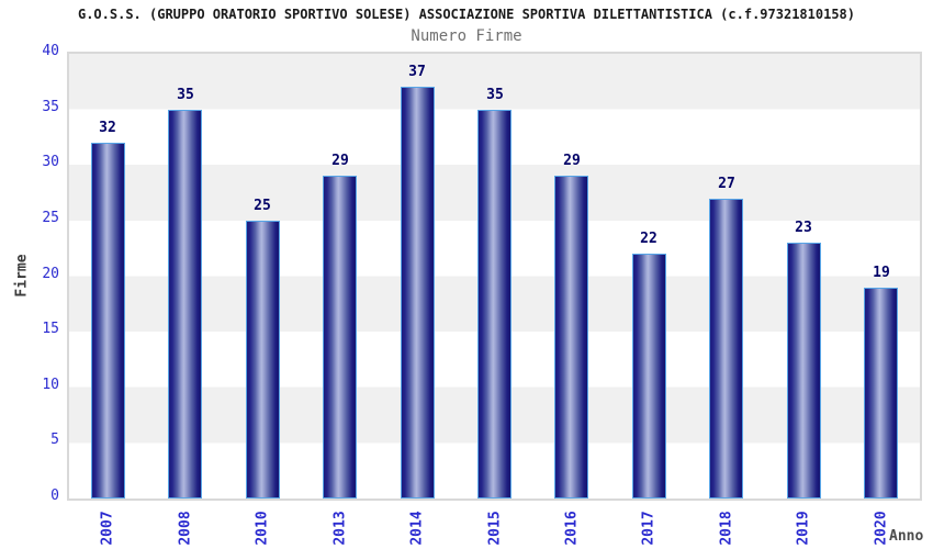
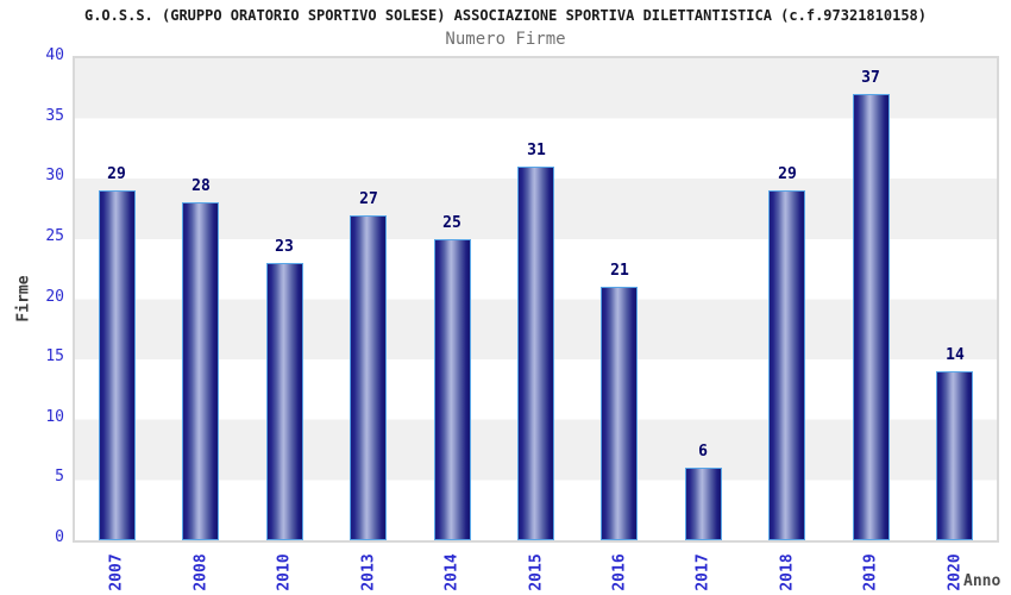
2007: 32 -> 29
2008: 35 -> 28
2010: 25 -> 23
2013: 29 -> 27
2014: 37 -> 25
2015: 35 -> 31
2016: 29 -> 21
2017: 22 -> 6
2018: 27 -> 29
2019: 23 -> 37
2020: 19 -> 14
